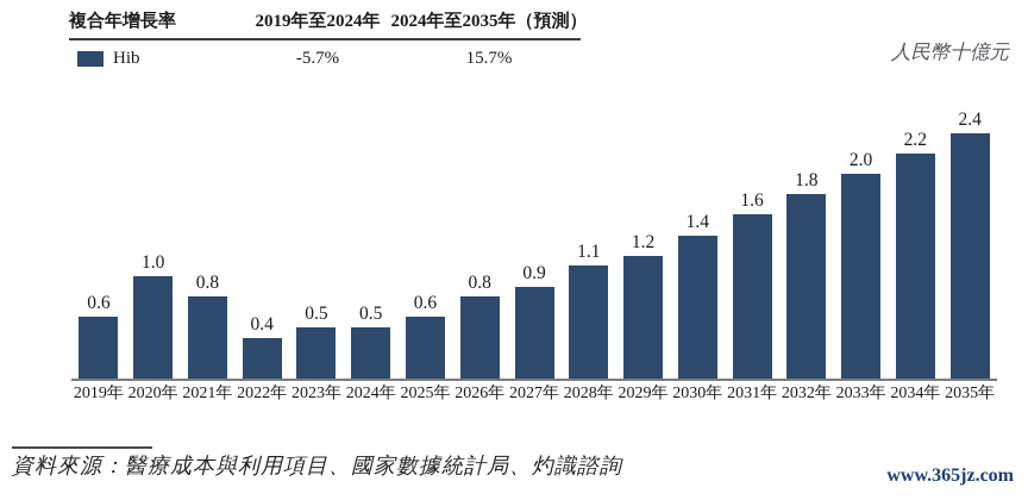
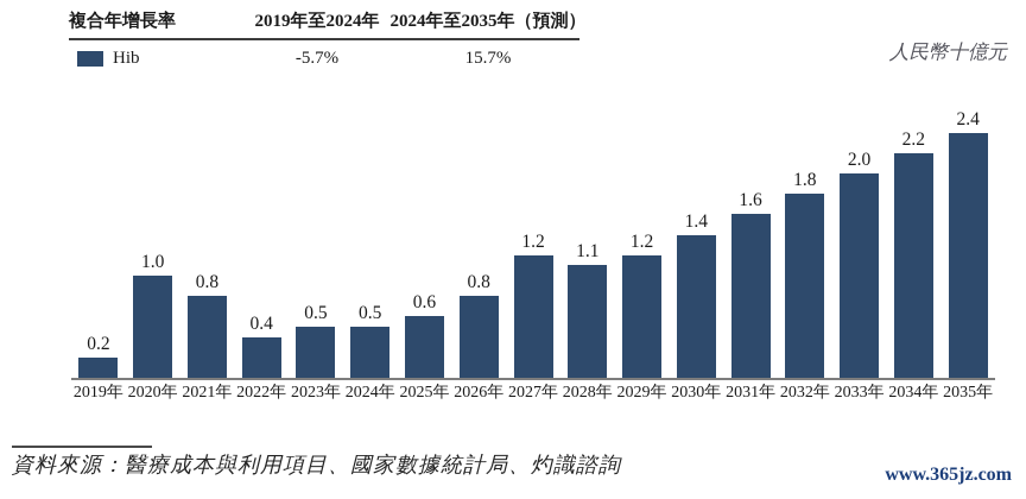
2019年: 0.6 -> 0.2
2027年: 0.9 -> 1.2
